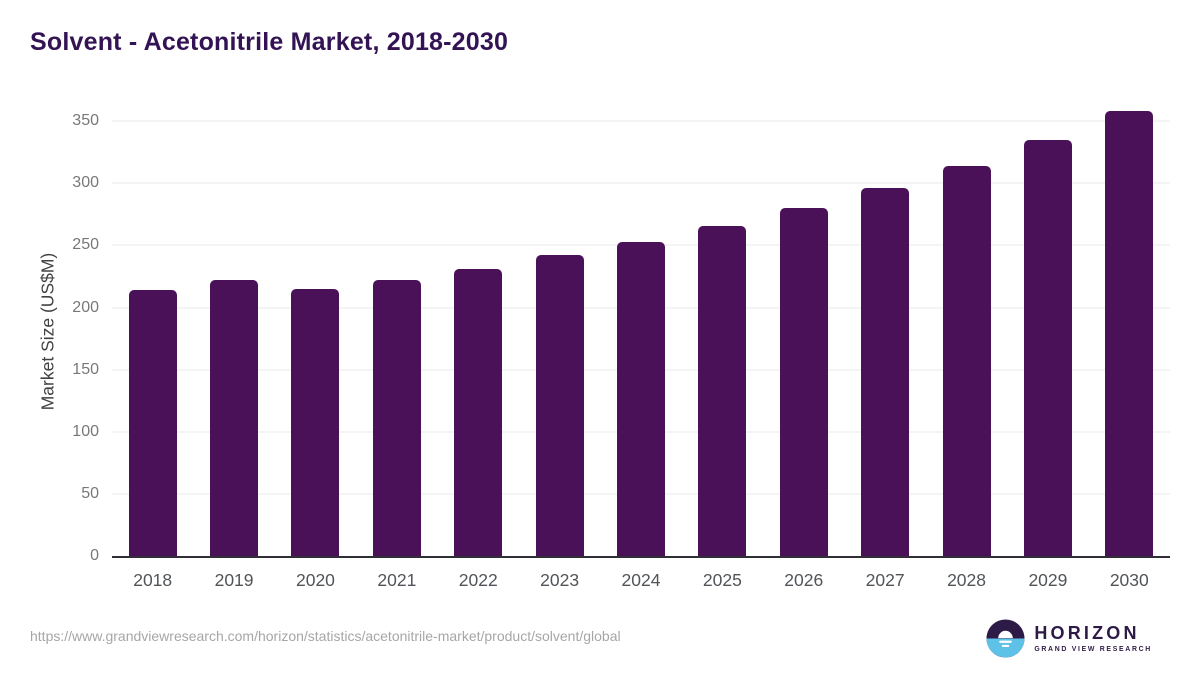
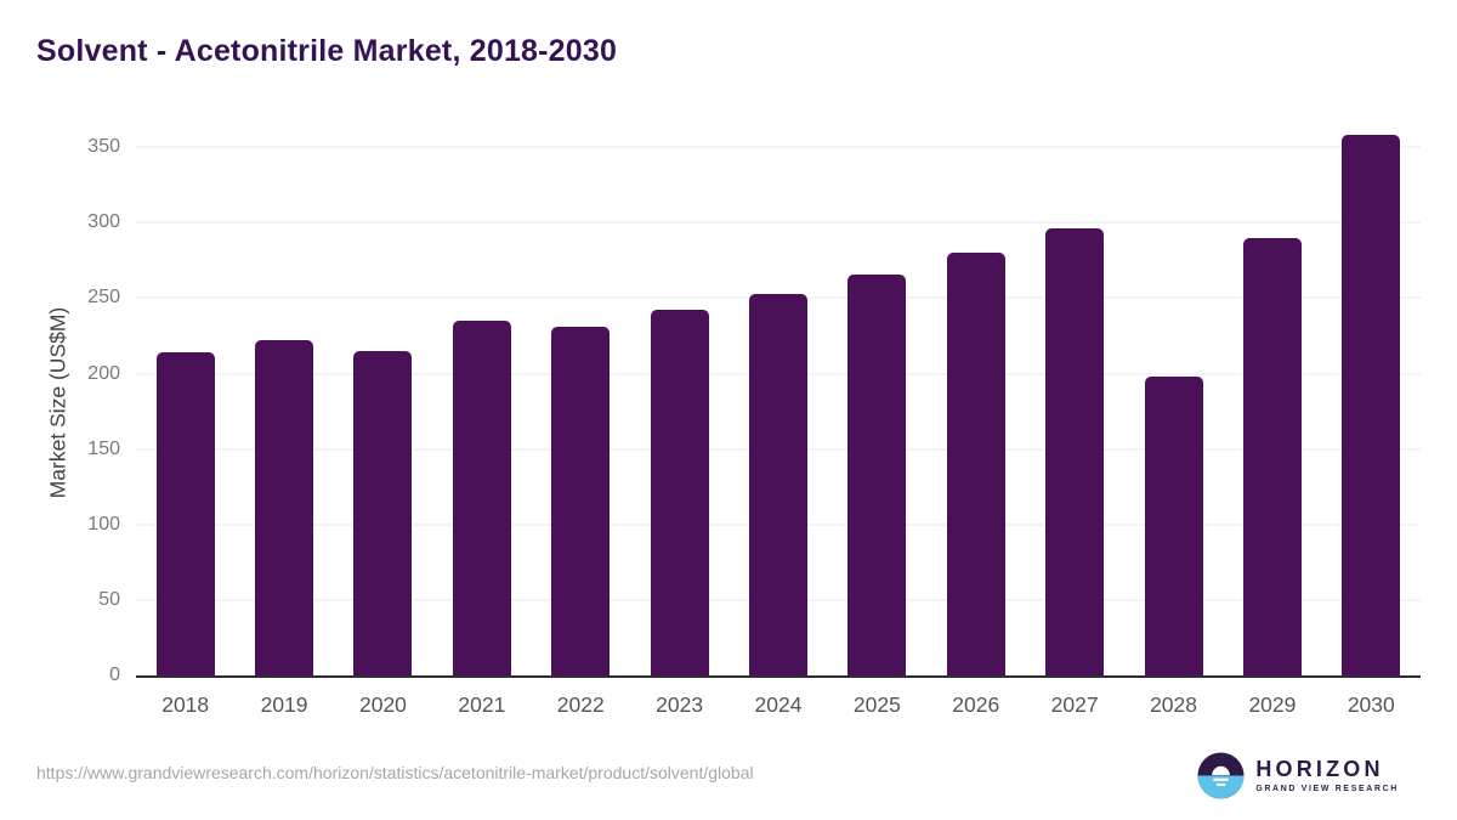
2021: 222 -> 235
2028: 314 -> 198
2029: 335 -> 290
